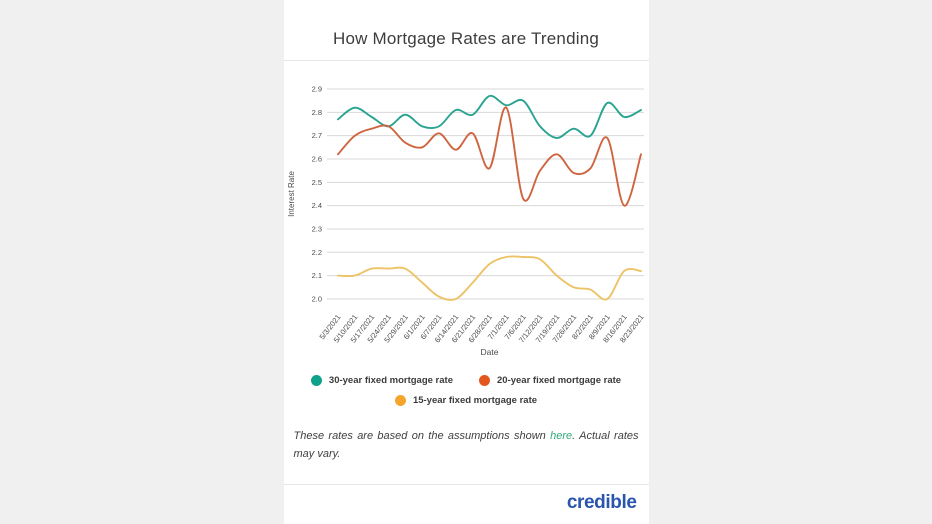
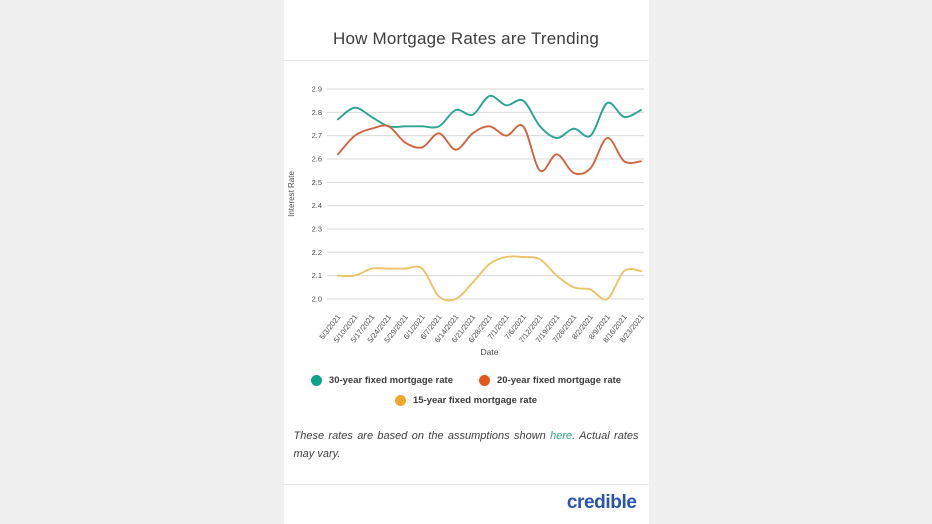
30-year fixed mortgage rate/5/29/2021: 2.79 -> 2.74
15-year fixed mortgage rate/6/1/2021: 2.07 -> 2.13
20-year fixed mortgage rate/6/28/2021: 2.56 -> 2.74
20-year fixed mortgage rate/7/1/2021: 2.82 -> 2.70
20-year fixed mortgage rate/7/6/2021: 2.43 -> 2.74
20-year fixed mortgage rate/8/16/2021: 2.40 -> 2.59
20-year fixed mortgage rate/8/23/2021: 2.62 -> 2.59
